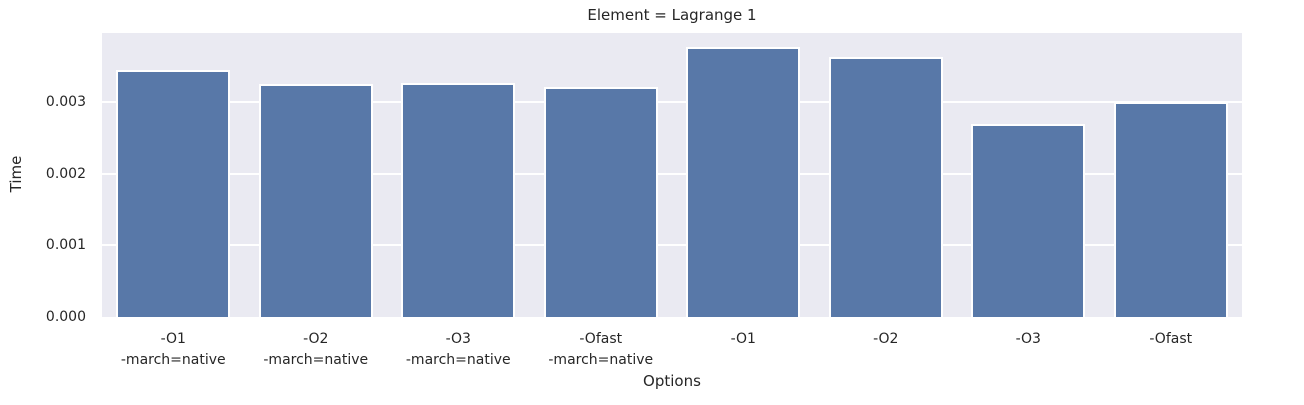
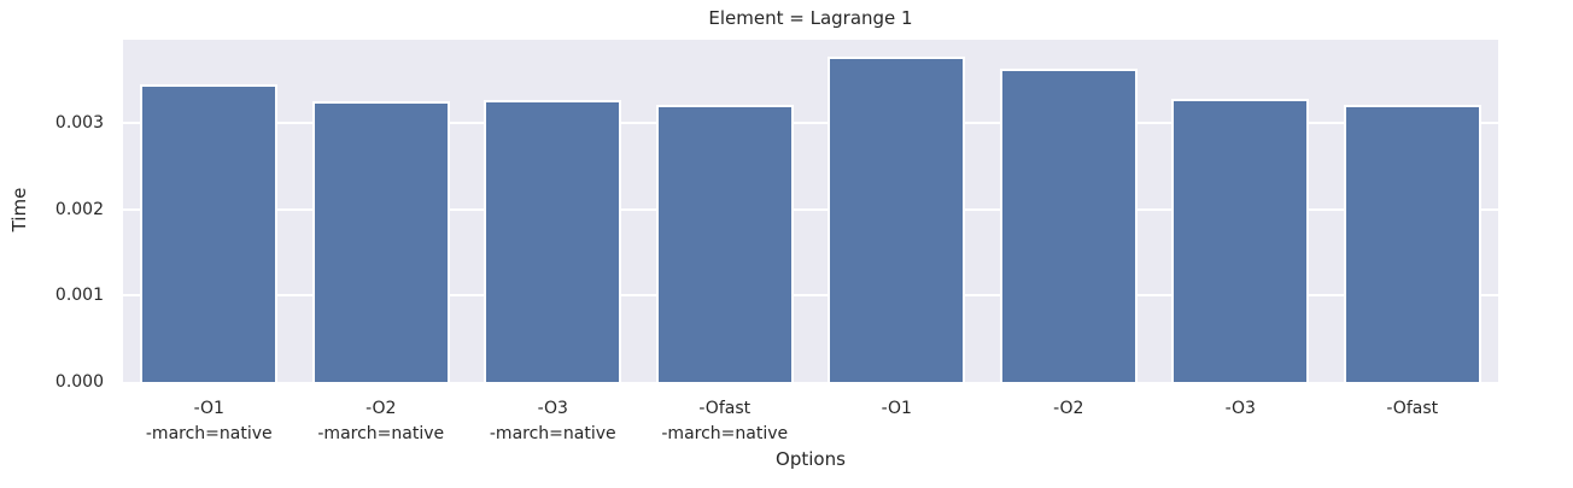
-O3: 0.0027 -> 0.0033
-Ofast: 0.0030 -> 0.0032
